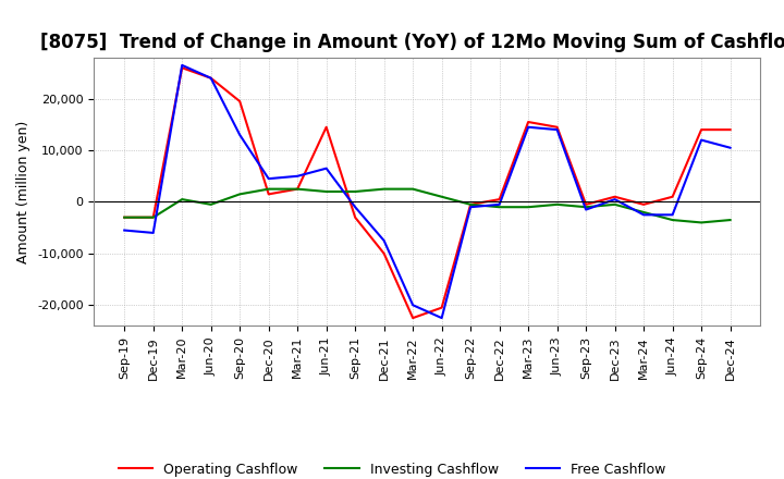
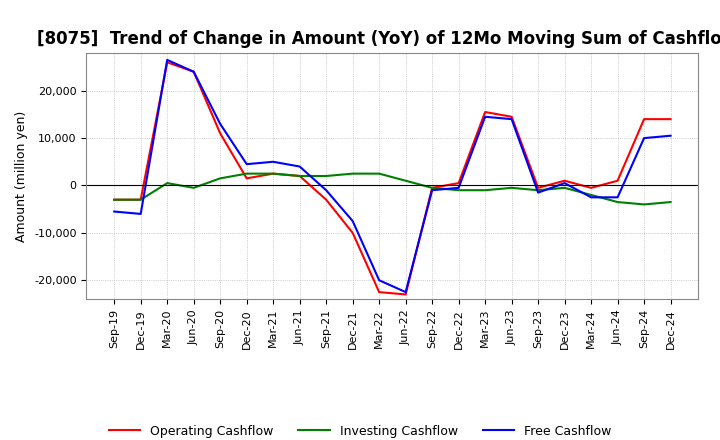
Operating Cashflow/Sep-20: 19,500 -> 11,000
Operating Cashflow/Jun-21: 14,500 -> 2,000
Free Cashflow/Jun-21: 6,500 -> 4,000
Operating Cashflow/Jun-22: -20,500 -> -23,000
Free Cashflow/Sep-24: 12,000 -> 10,000
